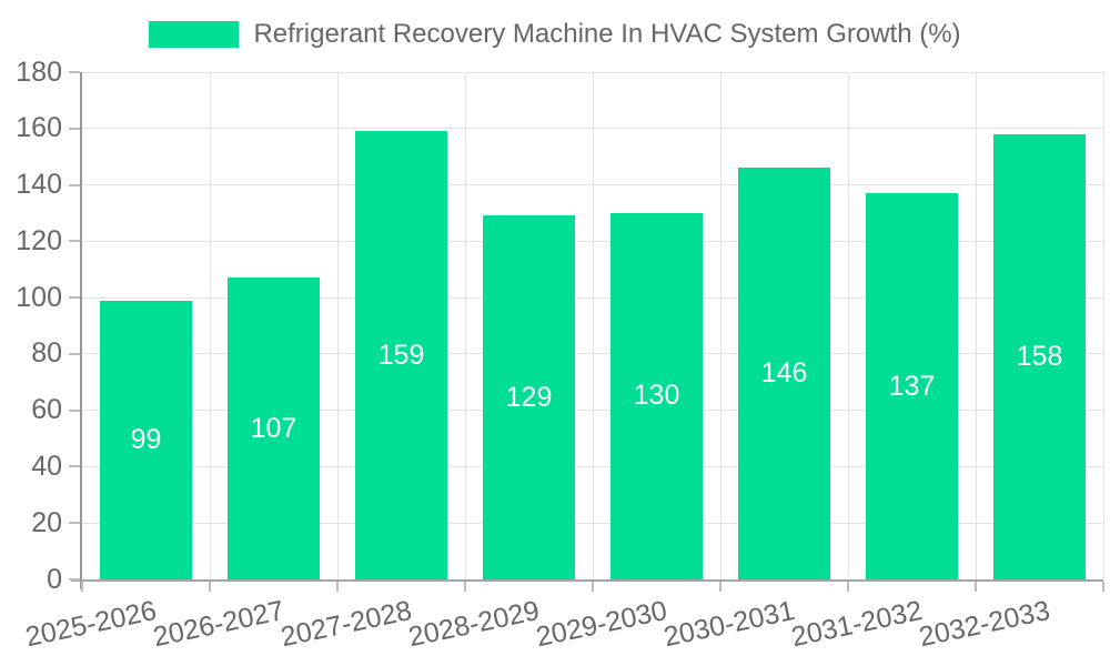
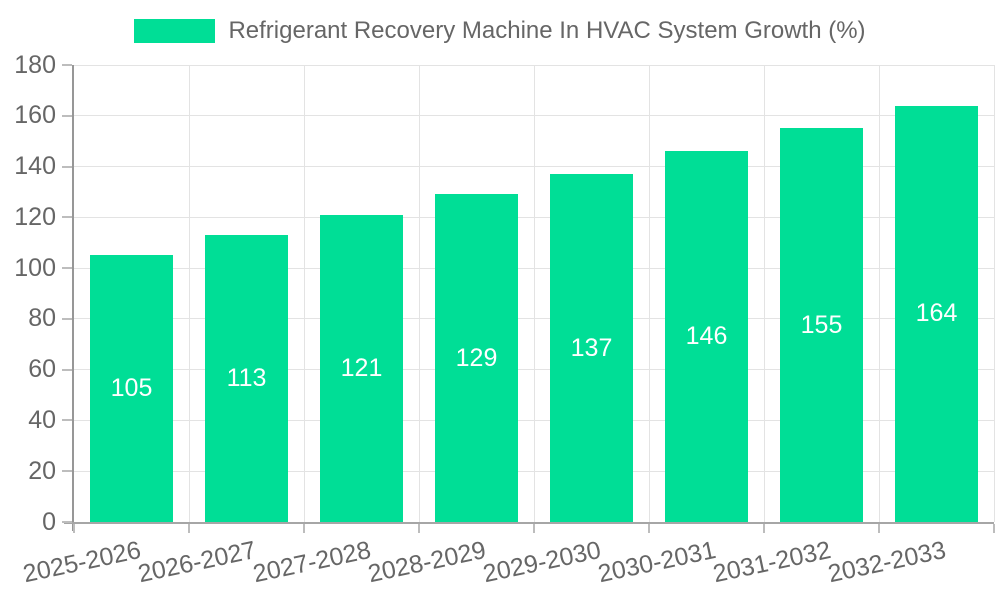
2025-2026: 99 -> 105
2026-2027: 107 -> 113
2027-2028: 159 -> 121
2029-2030: 130 -> 137
2031-2032: 137 -> 155
2032-2033: 158 -> 164
